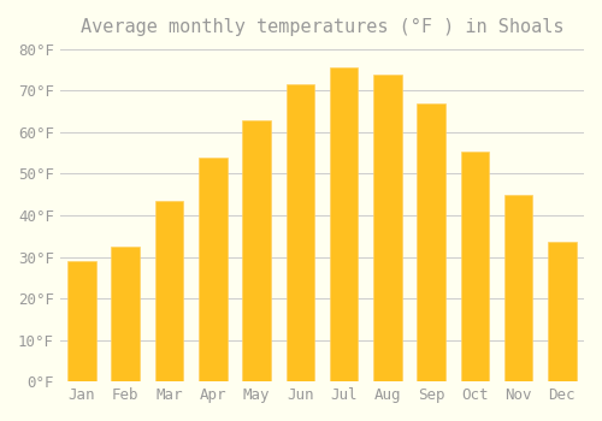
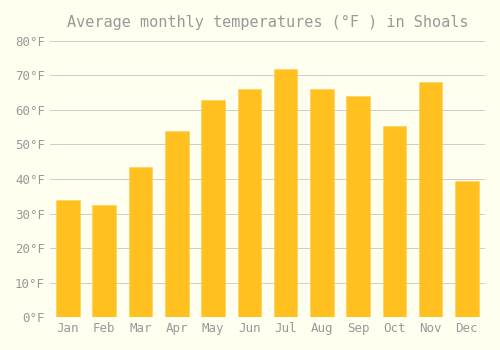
Jan: 29.0°F -> 34.0°F
Jun: 71.5°F -> 66.0°F
Jul: 75.5°F -> 72.0°F
Aug: 74.0°F -> 66.0°F
Sep: 67.0°F -> 64.0°F
Nov: 45.0°F -> 68.0°F
Dec: 33.5°F -> 39.5°F
